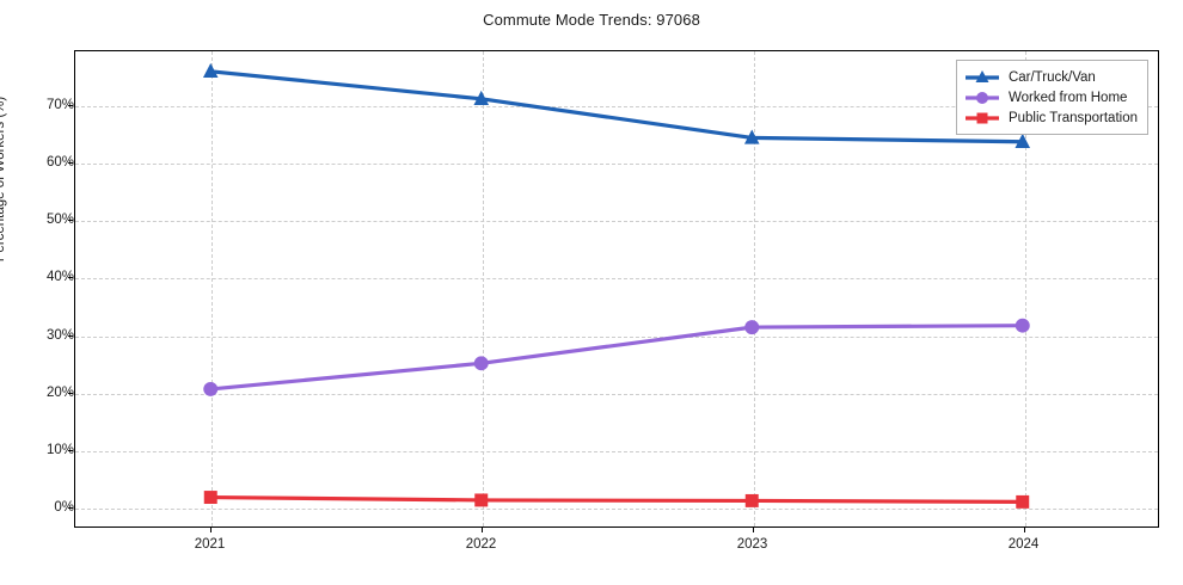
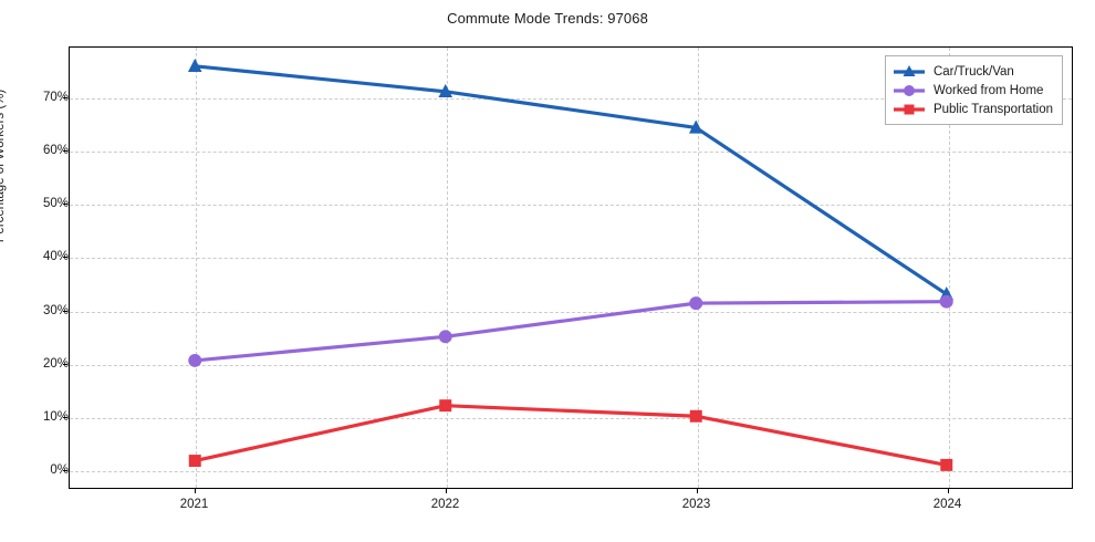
Public Transportation/2022: 1% -> 12%
Public Transportation/2023: 1% -> 10%
Car/Truck/Van/2024: 64% -> 33%
